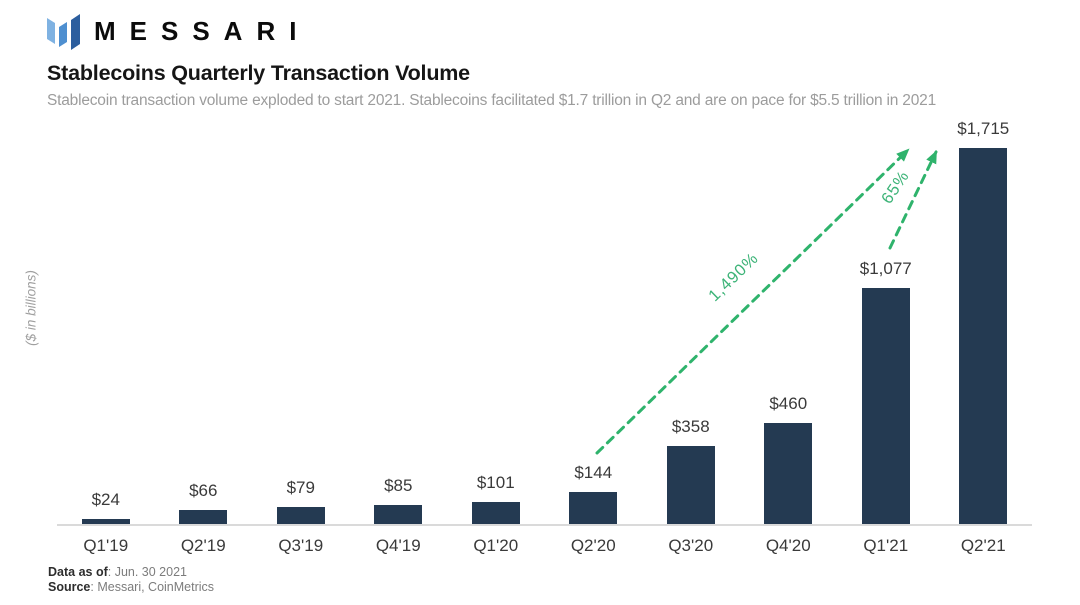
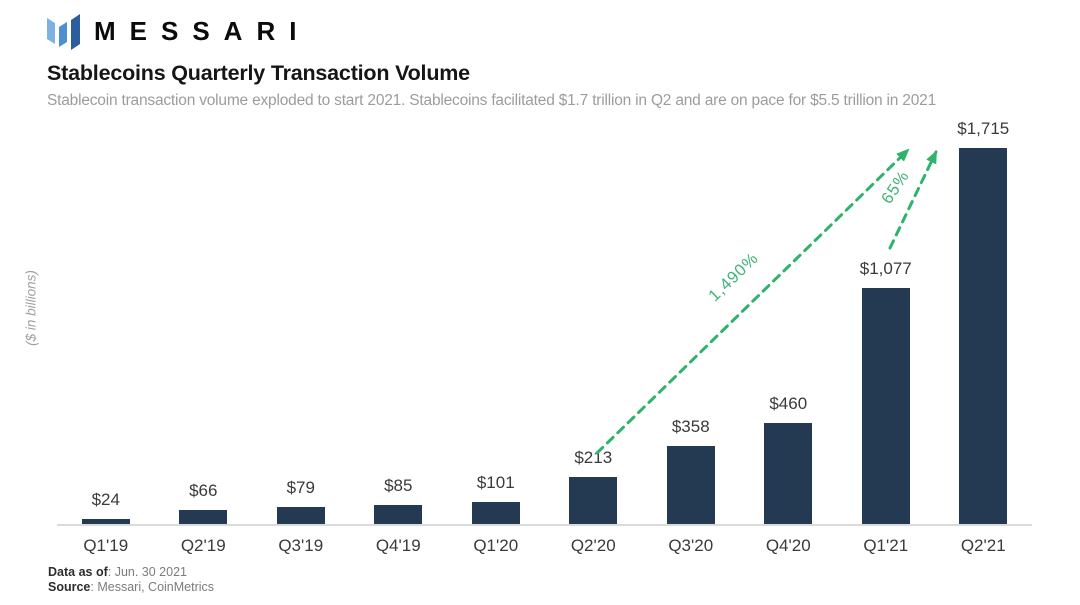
Q2'20: $144 -> $213
